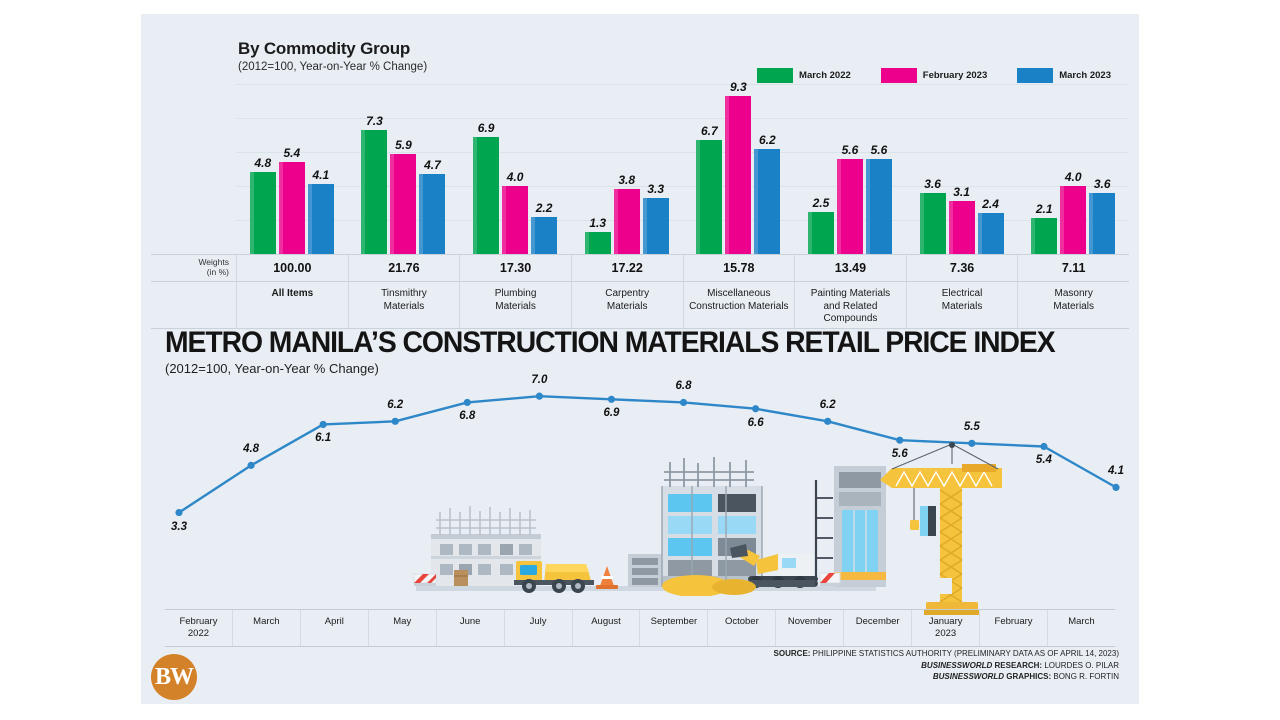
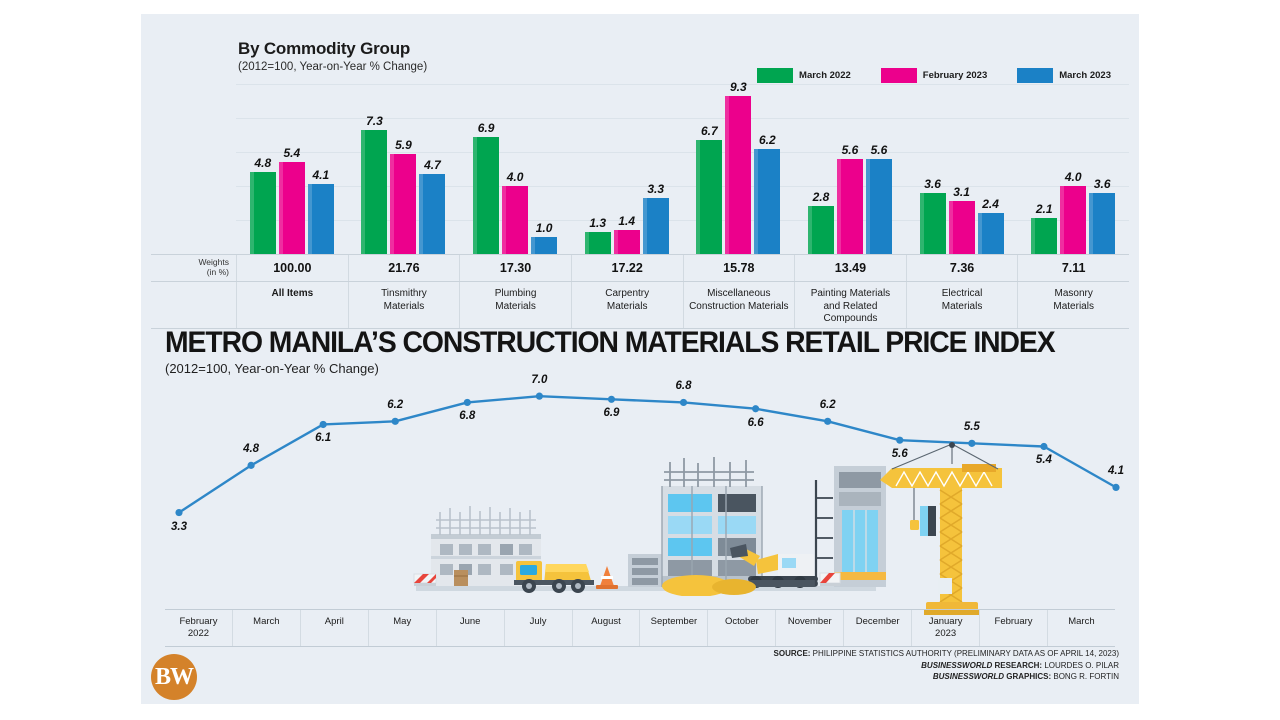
By Commodity Group/March 2023/Plumbing Materials: 2.2 -> 1.0
By Commodity Group/February 2023/Carpentry Materials: 3.8 -> 1.4
By Commodity Group/March 2022/Painting Materials and Related Compounds: 2.5 -> 2.8
